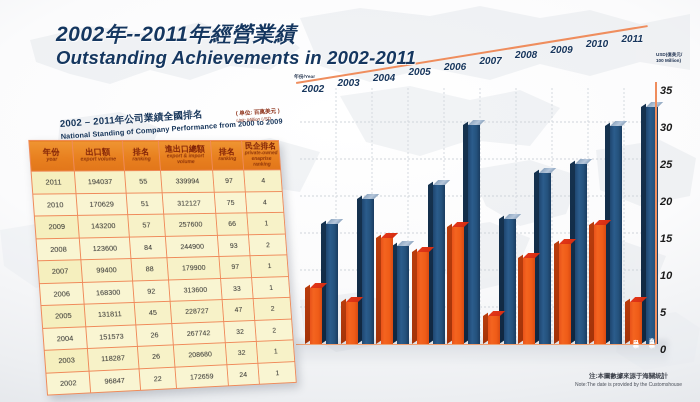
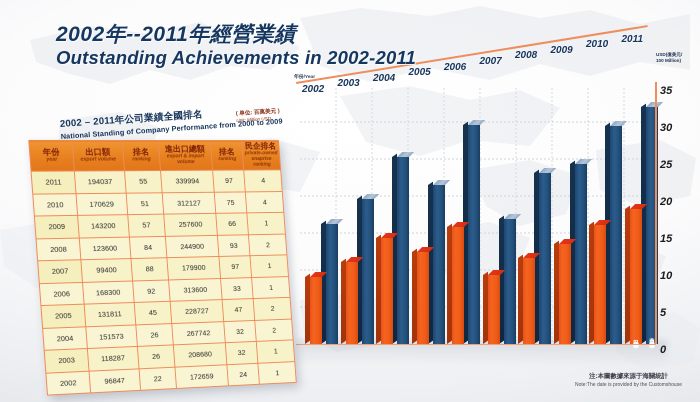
出口總額/2002: 8 -> 10
出口總額/2003: 6 -> 12
進出口總額/2004: 14 -> 27
出口總額/2007: 4 -> 10
出口總額/2011: 6 -> 19
